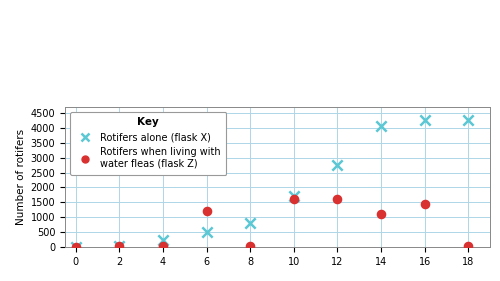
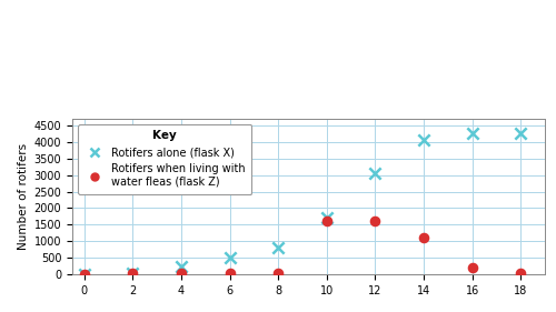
Rotifers when living with water fleas (flask Z)/6: 1200 -> 50
Rotifers alone (flask X)/12: 2750 -> 3050
Rotifers when living with water fleas (flask Z)/16: 1450 -> 200
